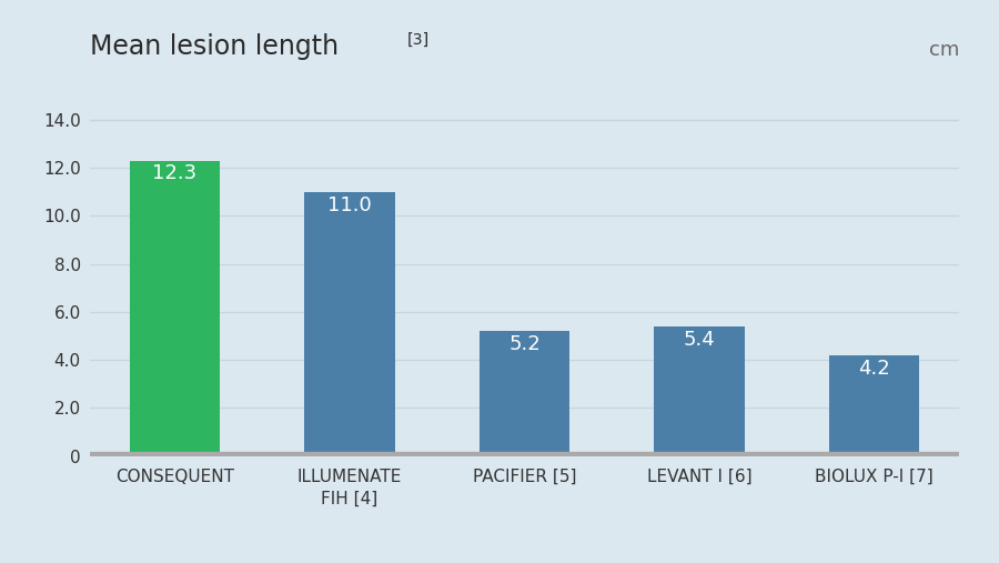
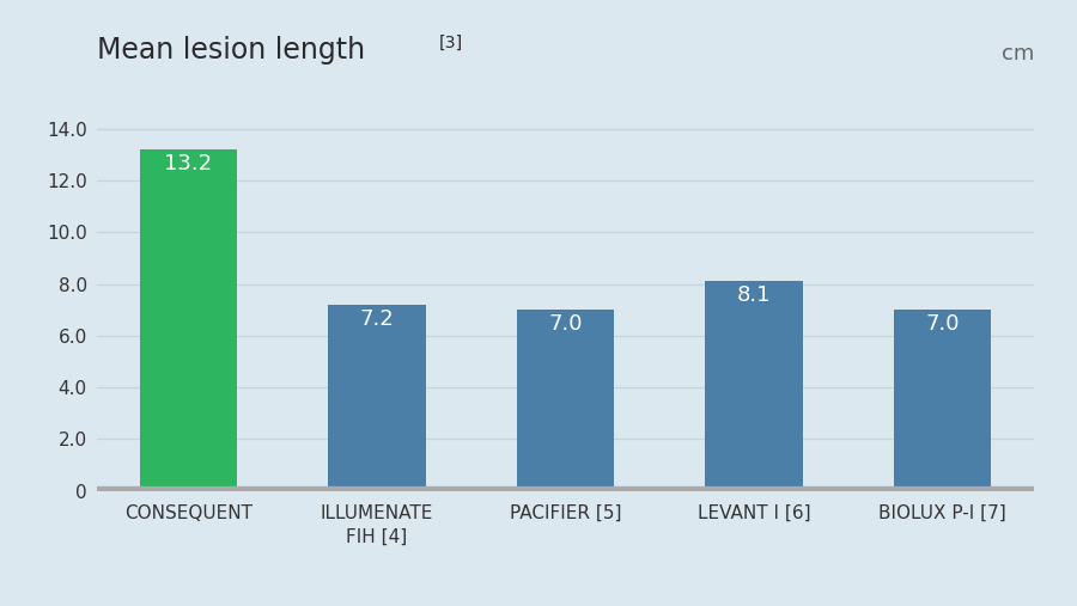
CONSEQUENT: 12.3 -> 13.2
ILLUMENATE FIH [4]: 11.0 -> 7.2
PACIFIER [5]: 5.2 -> 7.0
LEVANT I [6]: 5.4 -> 8.1
BIOLUX P-I [7]: 4.2 -> 7.0
